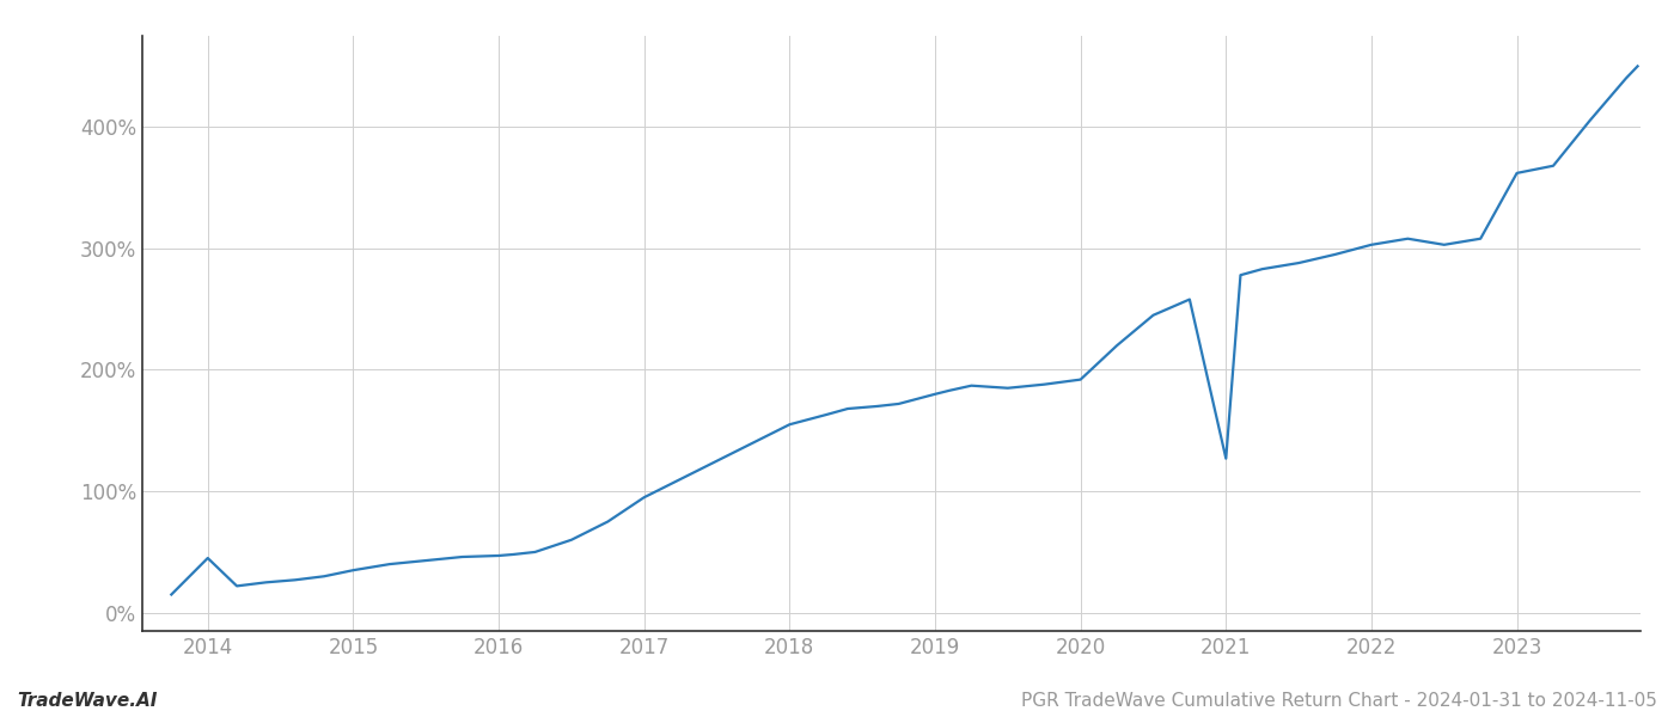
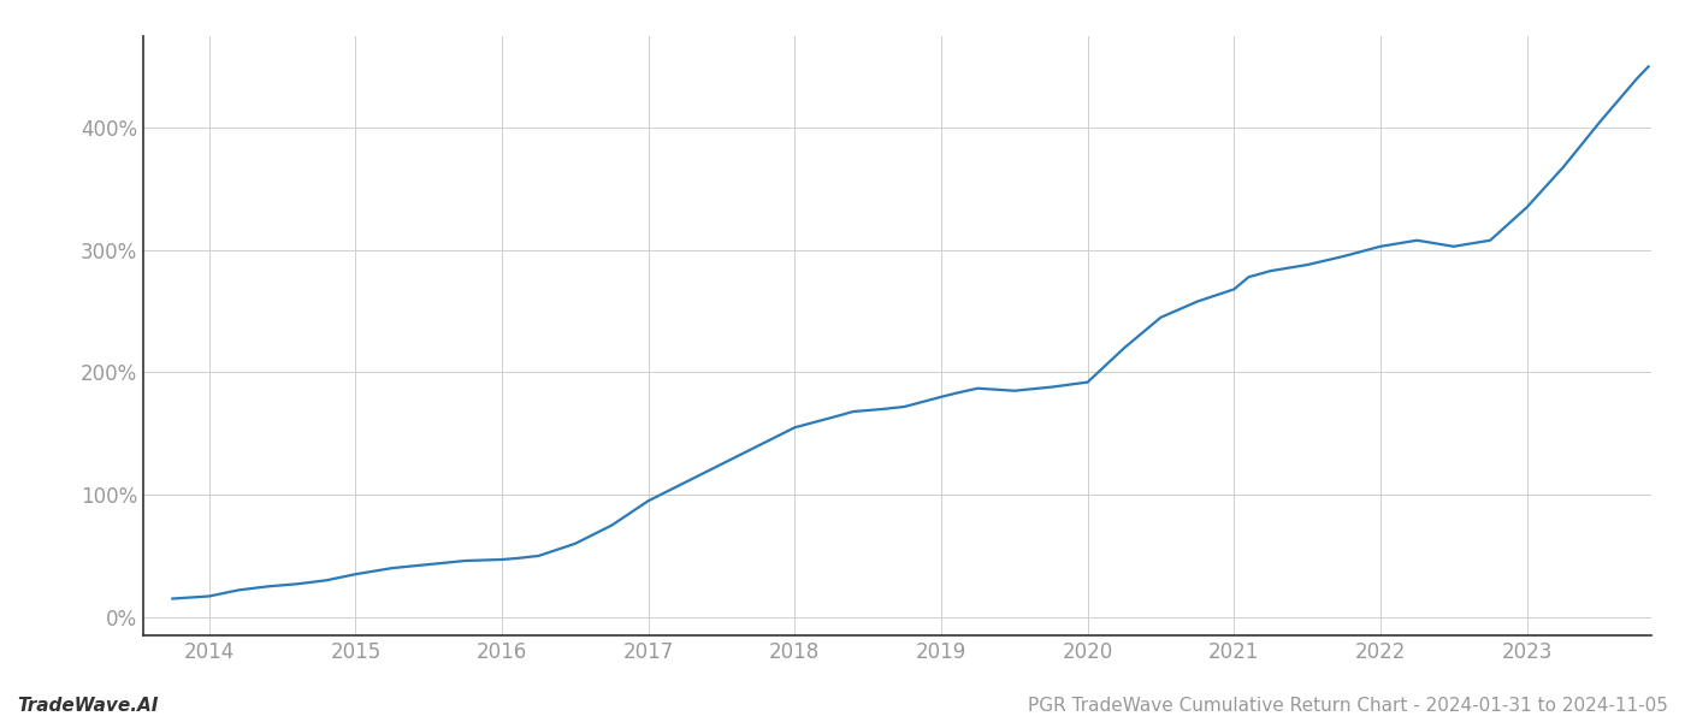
2014: 45% -> 17%
2021: 127% -> 268%
2023: 362% -> 335%
